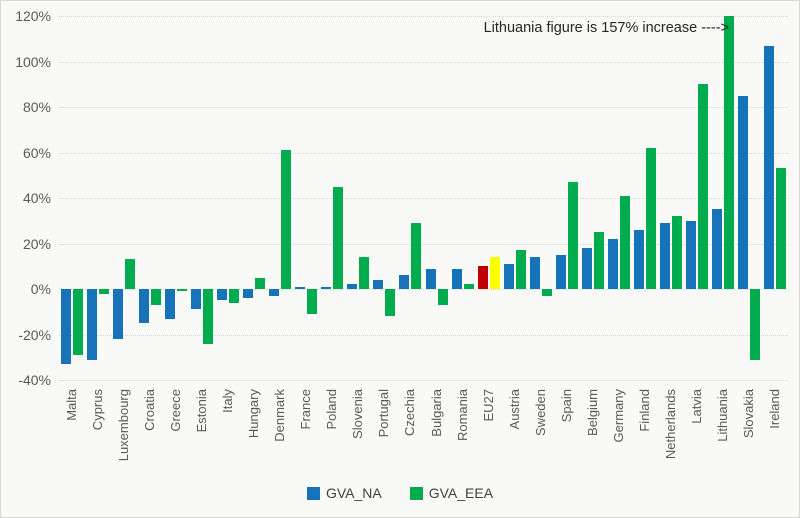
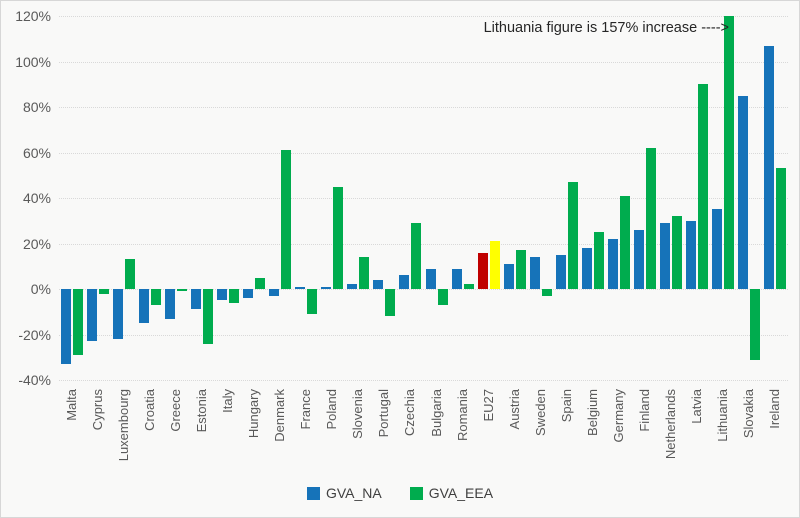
GVA_NA/Cyprus: -31% -> -23%
GVA_NA/EU27: 10% -> 16%
GVA_EEA/EU27: 14% -> 21%
